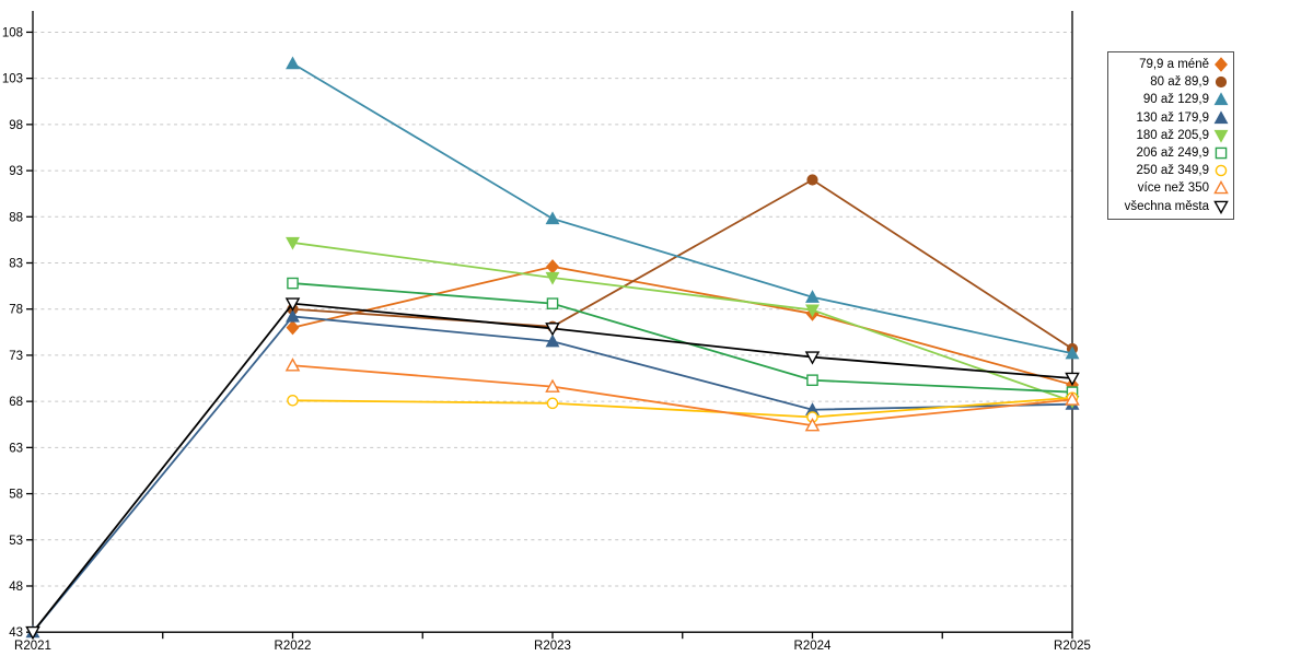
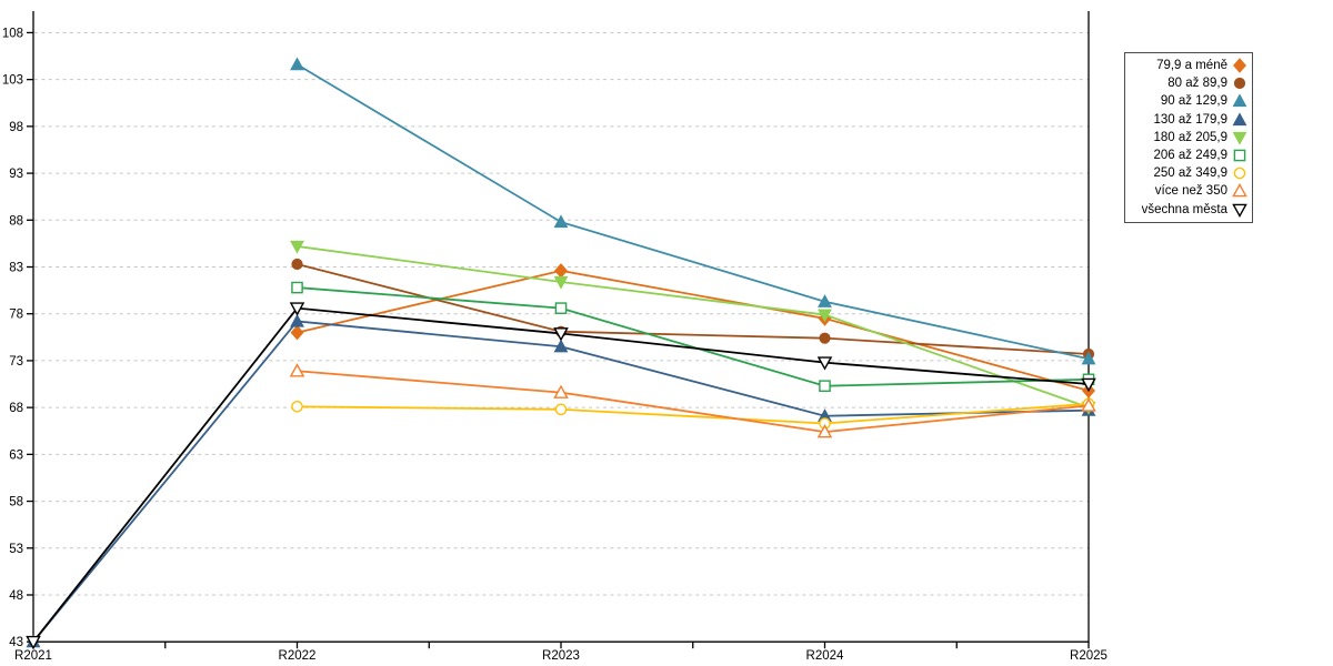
80 až 89,9/R2022: 78 -> 83
80 až 89,9/R2024: 92 -> 75
206 až 249,9/R2025: 69 -> 71
